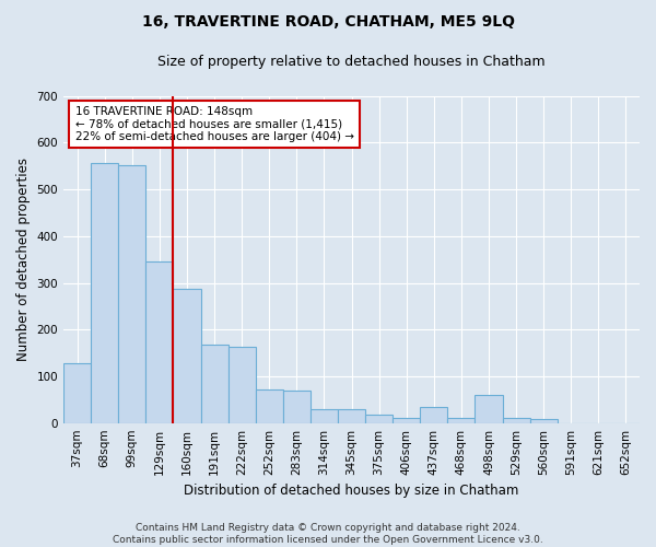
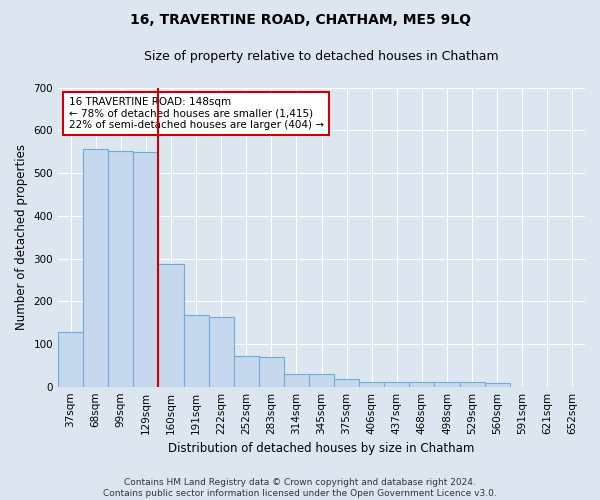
129sqm: 345 -> 550
437sqm: 35 -> 11
498sqm: 60 -> 10
